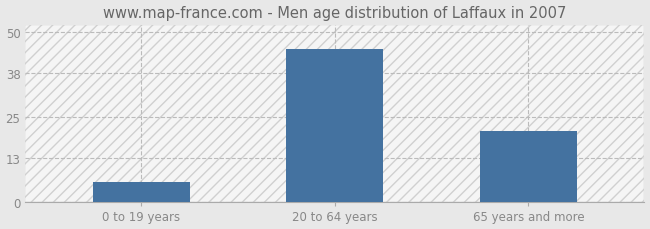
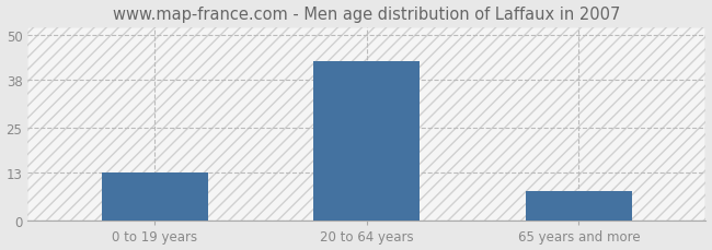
0 to 19 years: 6 -> 13
20 to 64 years: 45 -> 43
65 years and more: 21 -> 8
